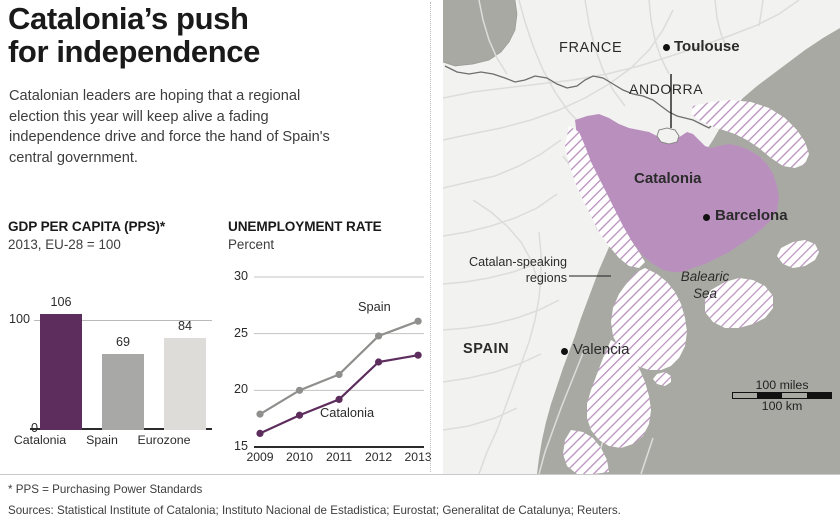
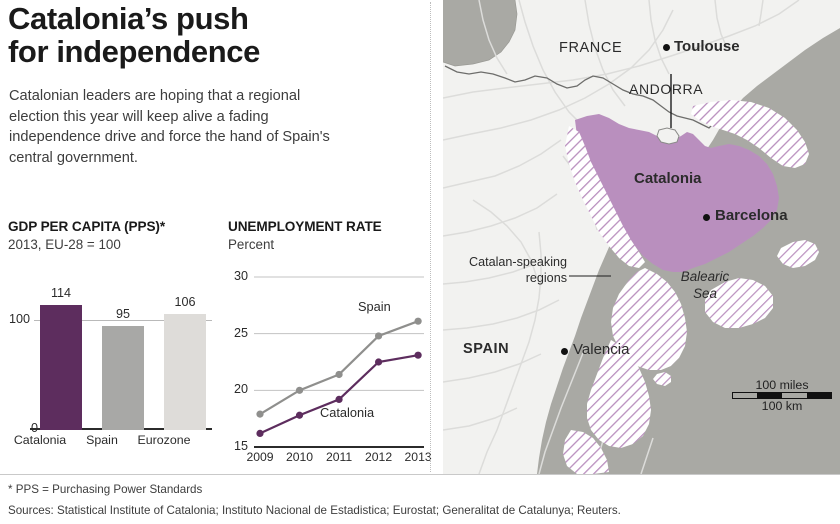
GDP PER CAPITA (PPS)*/Catalonia: 106 -> 114
GDP PER CAPITA (PPS)*/Spain: 69 -> 95
GDP PER CAPITA (PPS)*/Eurozone: 84 -> 106
